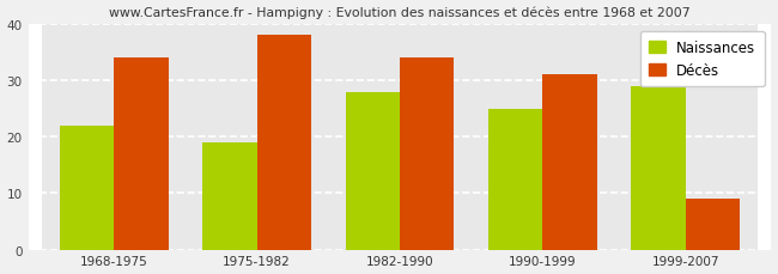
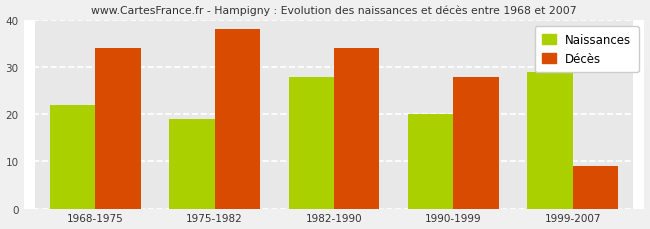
Naissances/1990-1999: 25 -> 20
Décès/1990-1999: 31 -> 28
